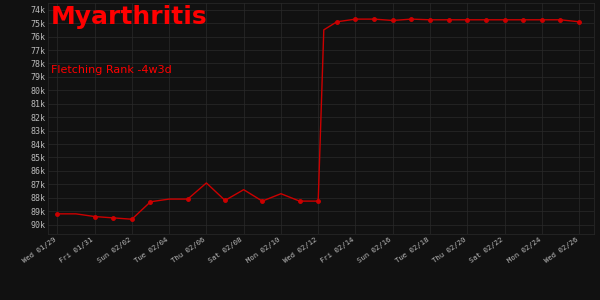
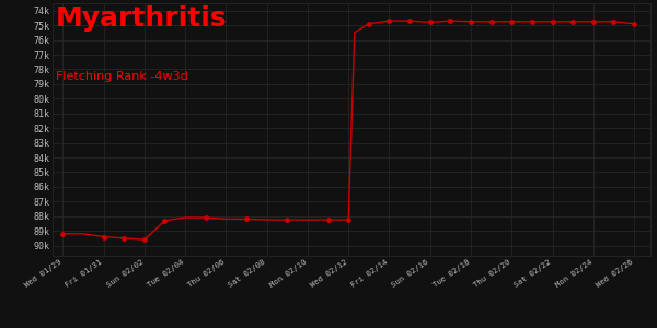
Thu 02/06: 86.9k -> 88.2k
Sat 02/08: 87.4k -> 88.2k
Mon 02/10: 87.7k -> 88.2k
